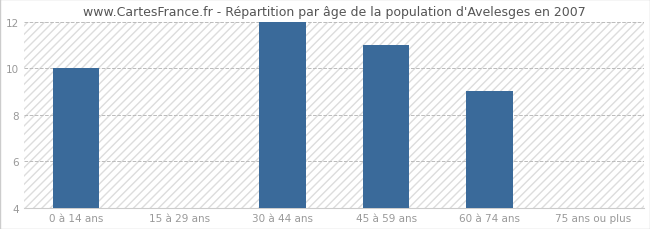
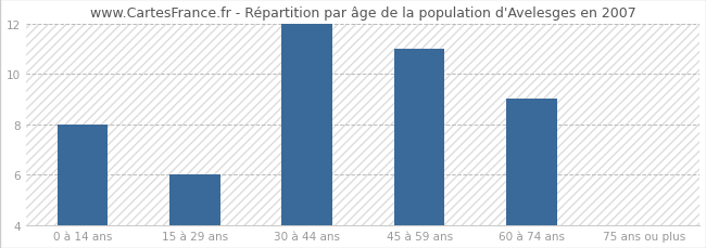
0 à 14 ans: 10 -> 8
15 à 29 ans: 4 -> 6
